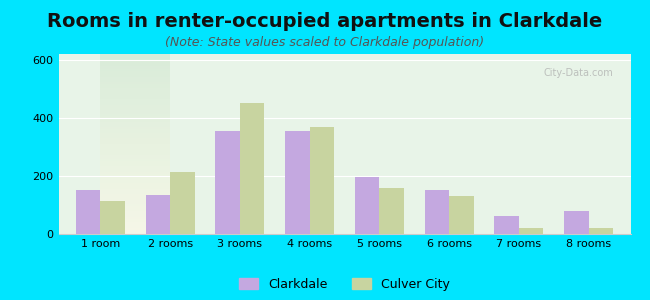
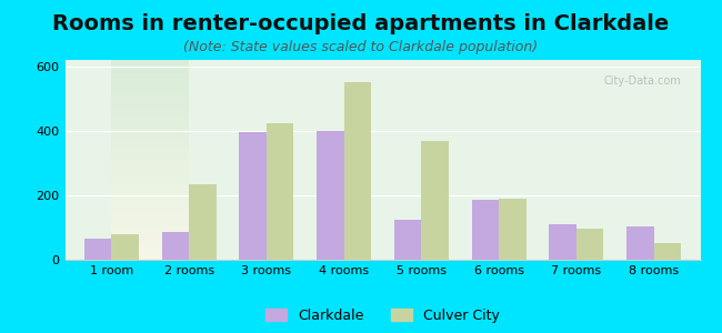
Clarkdale/1 room: 150 -> 65
Culver City/1 room: 113 -> 80
Clarkdale/2 rooms: 135 -> 85
Culver City/2 rooms: 215 -> 235
Clarkdale/3 rooms: 355 -> 395
Culver City/3 rooms: 450 -> 425
Clarkdale/4 rooms: 355 -> 400
Culver City/4 rooms: 370 -> 550
Clarkdale/5 rooms: 198 -> 125
Culver City/5 rooms: 158 -> 370
Clarkdale/6 rooms: 150 -> 185
Culver City/6 rooms: 130 -> 190
Clarkdale/7 rooms: 62 -> 110
Culver City/7 rooms: 20 -> 95
Clarkdale/8 rooms: 80 -> 105
Culver City/8 rooms: 20 -> 50
